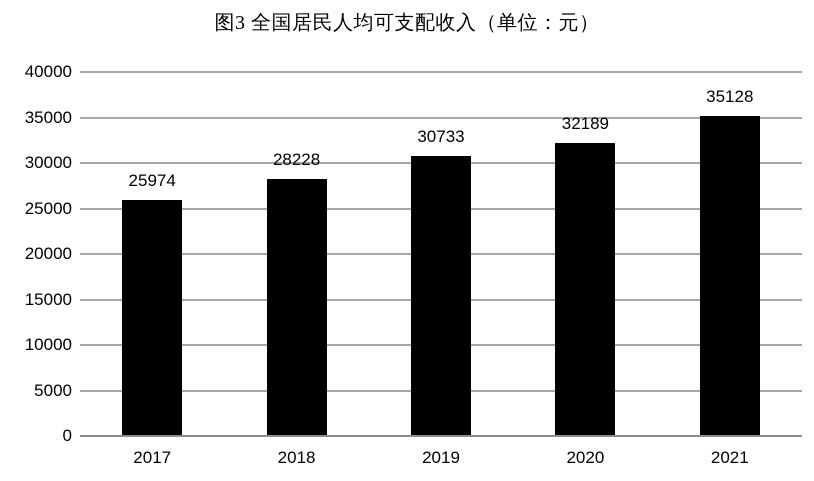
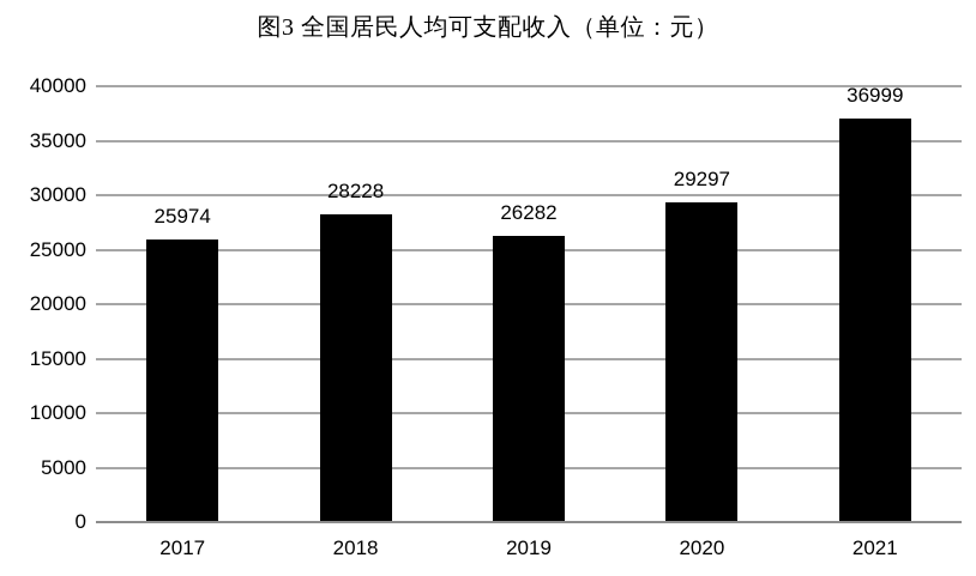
2019: 30733 -> 26282
2020: 32189 -> 29297
2021: 35128 -> 36999
